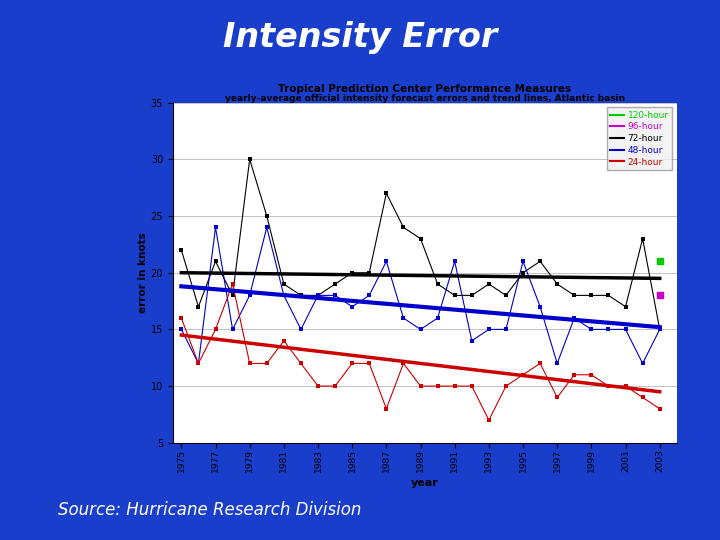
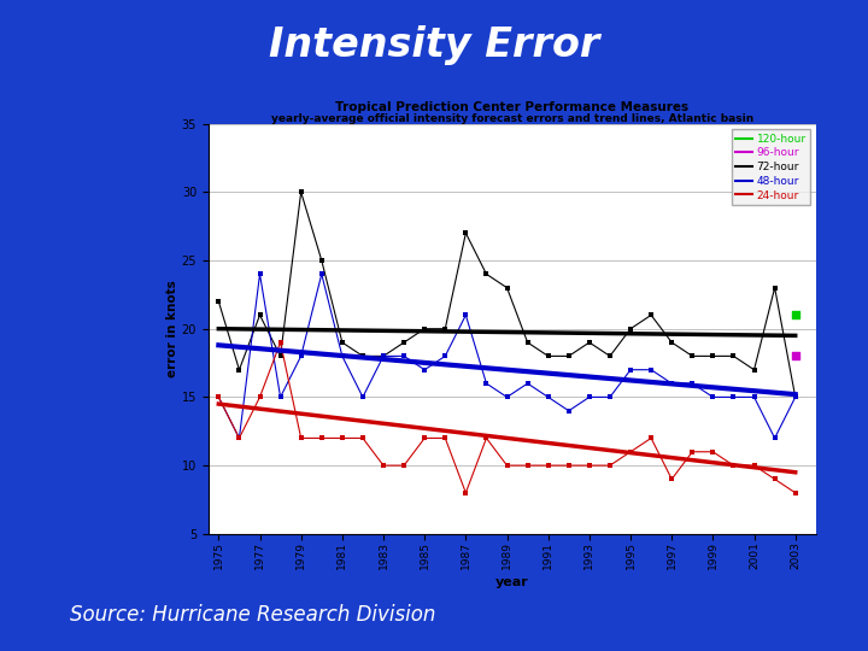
24-hour/1975: 16 -> 15
24-hour/1981: 14 -> 12
48-hour/1991: 21 -> 15
24-hour/1993: 7 -> 10
48-hour/1995: 21 -> 17
48-hour/1997: 12 -> 16
